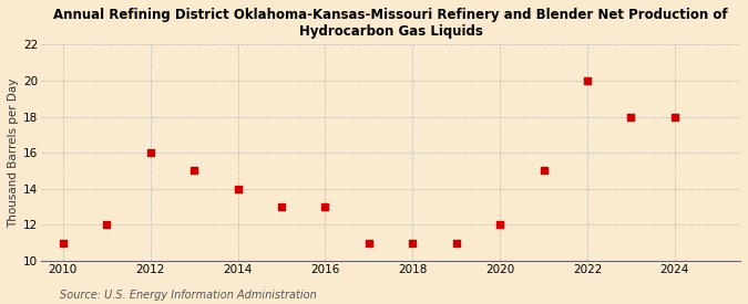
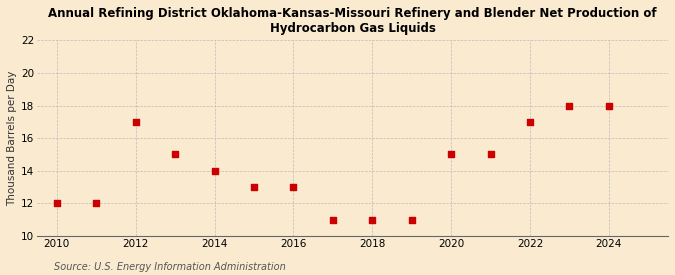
2010: 11 -> 12
2012: 16 -> 17
2020: 12 -> 15
2022: 20 -> 17
